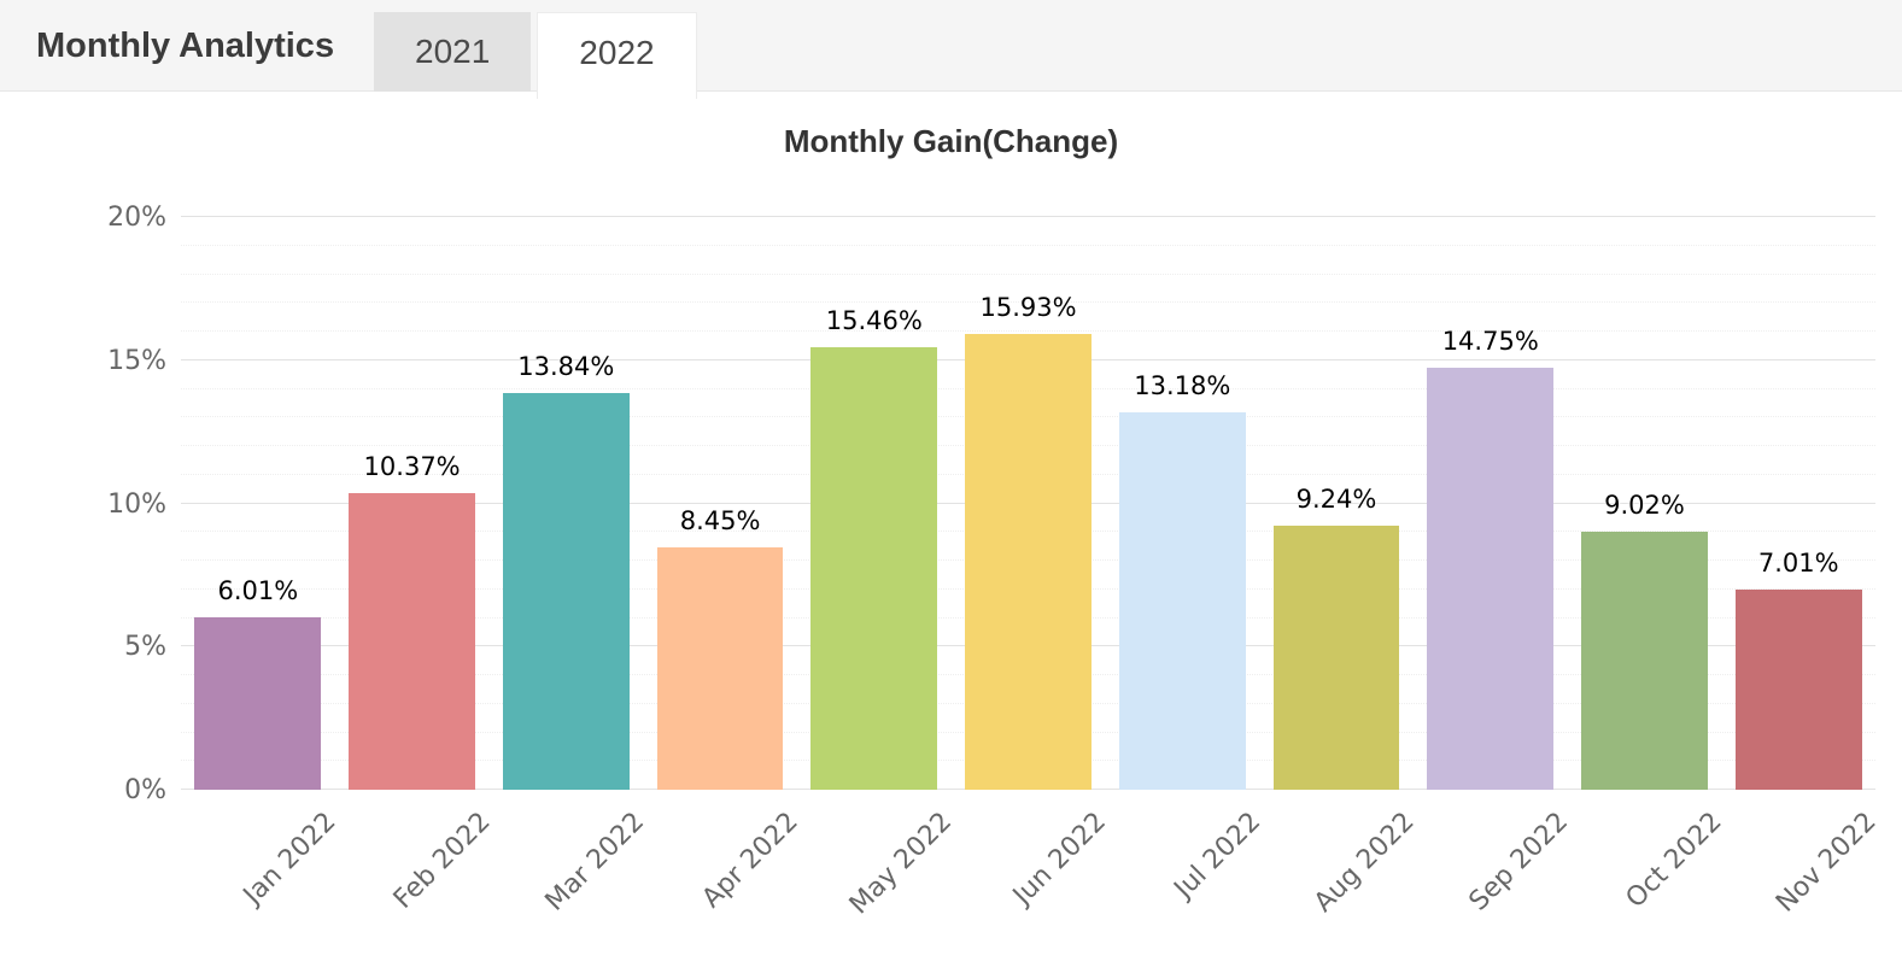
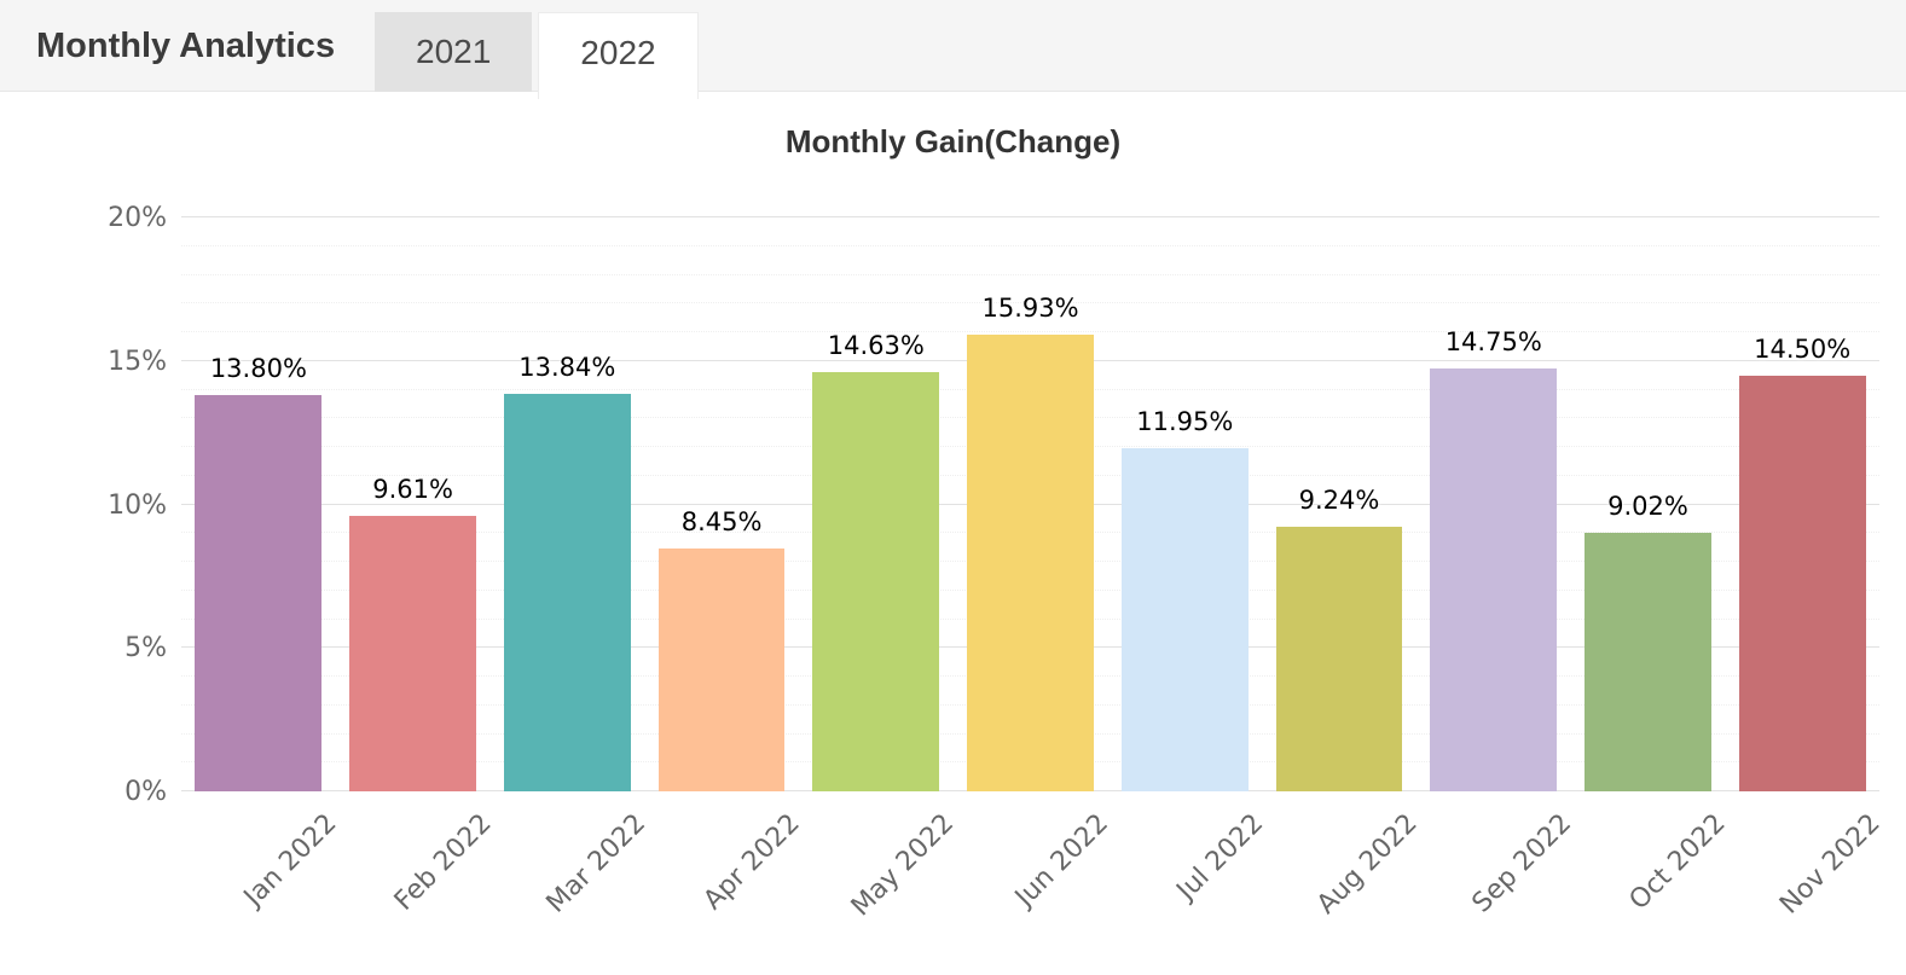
Jan 2022: 6.01% -> 13.80%
Feb 2022: 10.37% -> 9.61%
May 2022: 15.46% -> 14.63%
Jul 2022: 13.18% -> 11.95%
Nov 2022: 7.01% -> 14.50%
